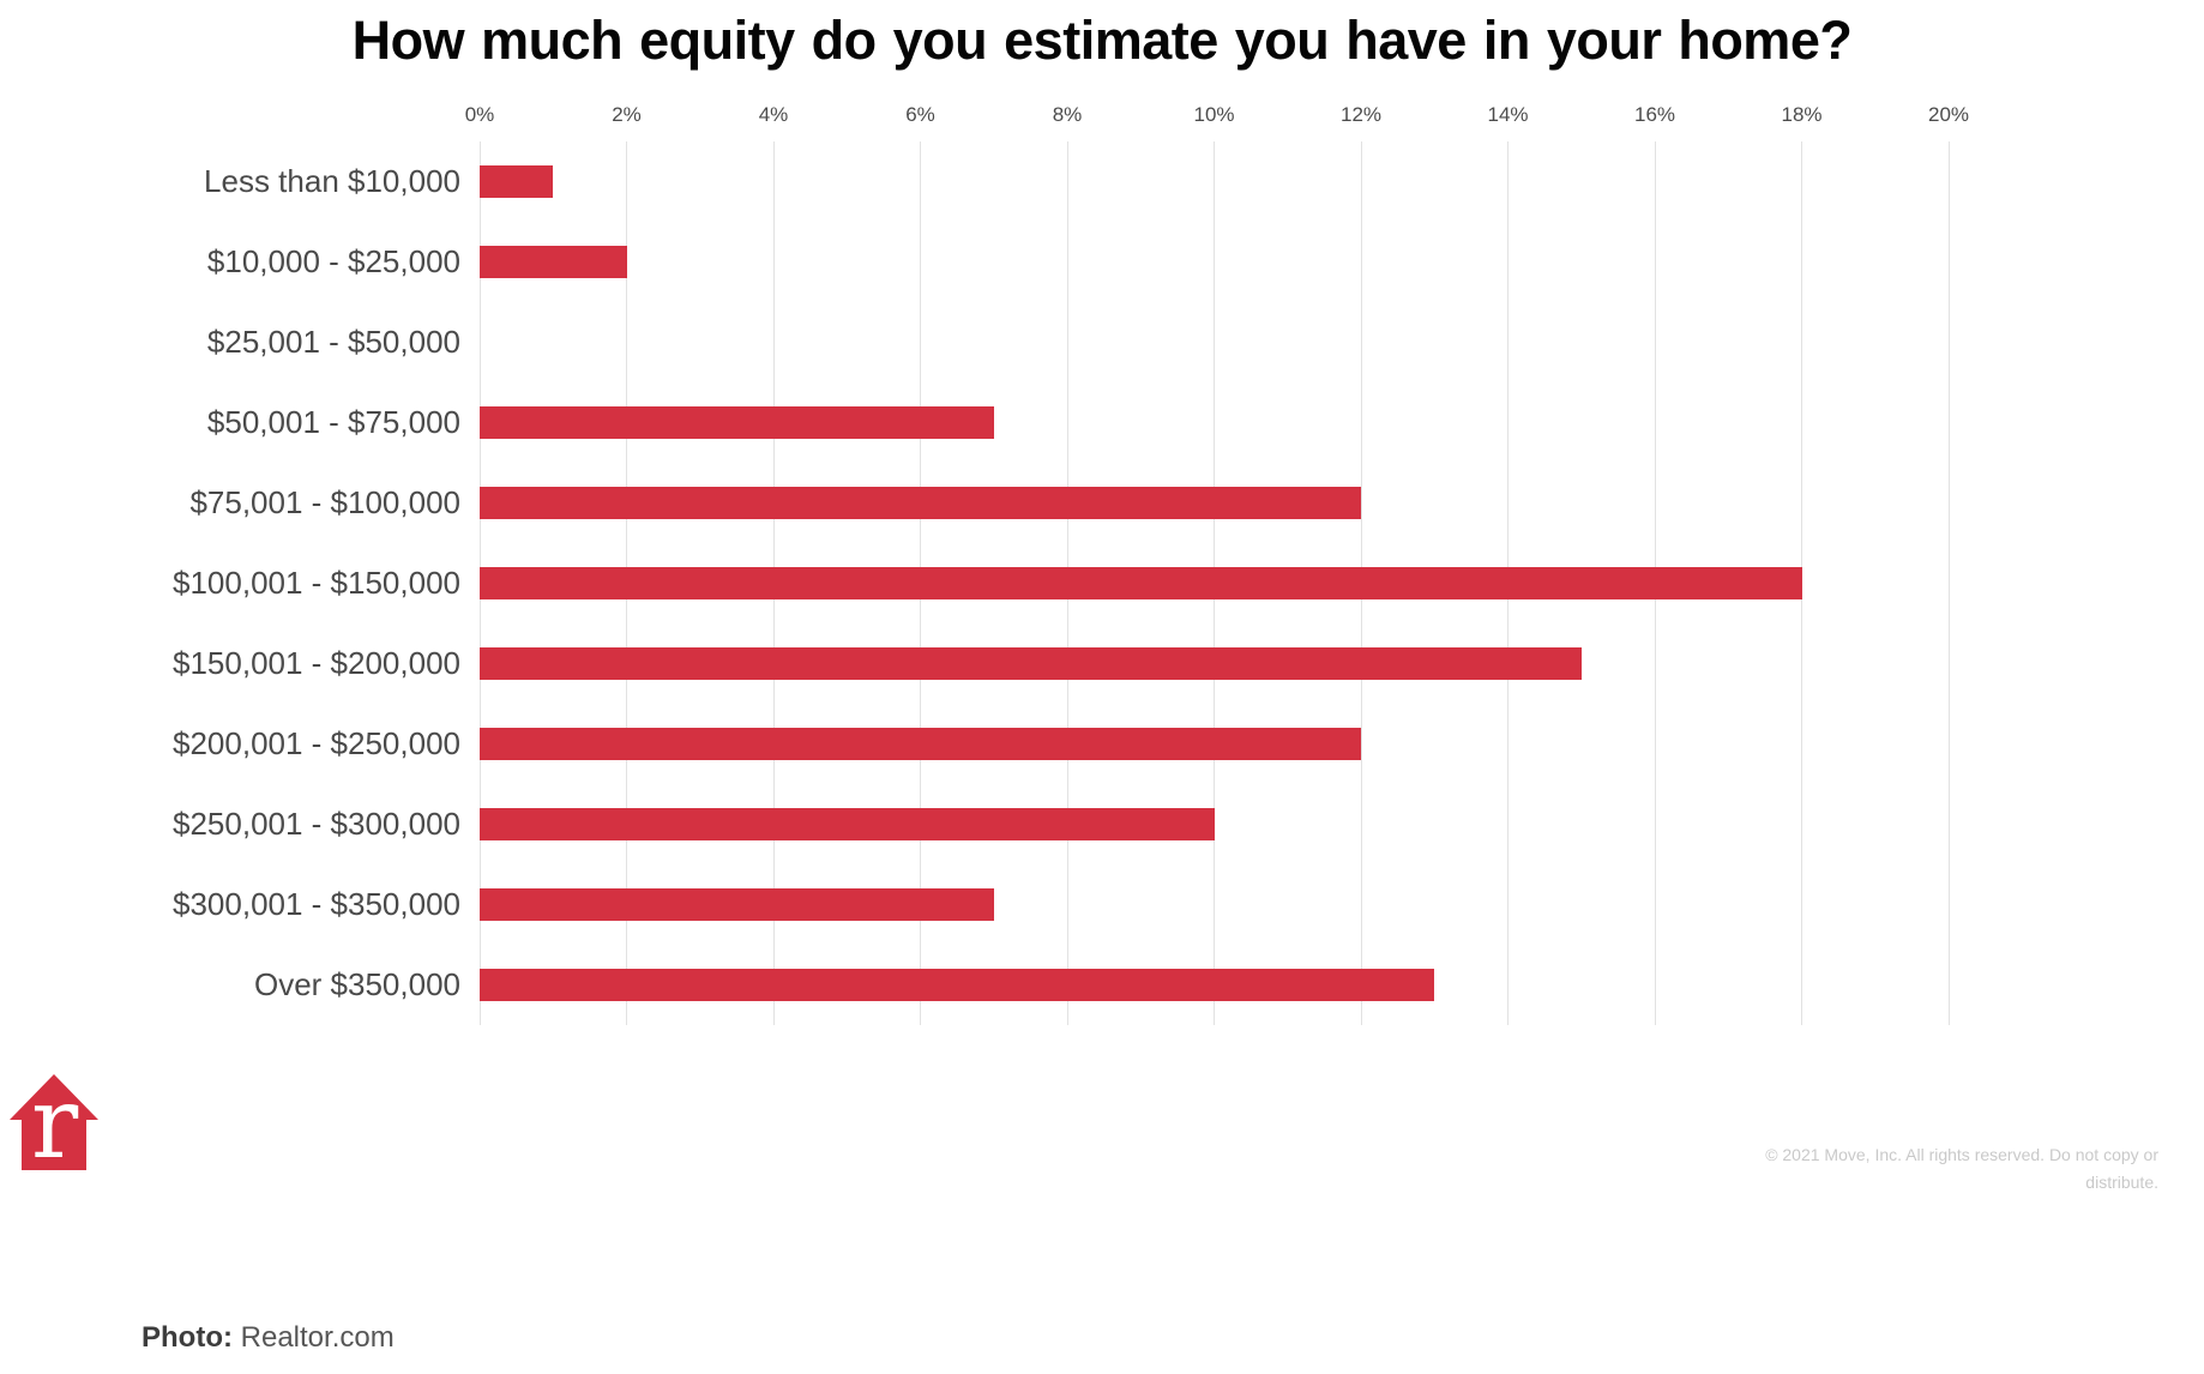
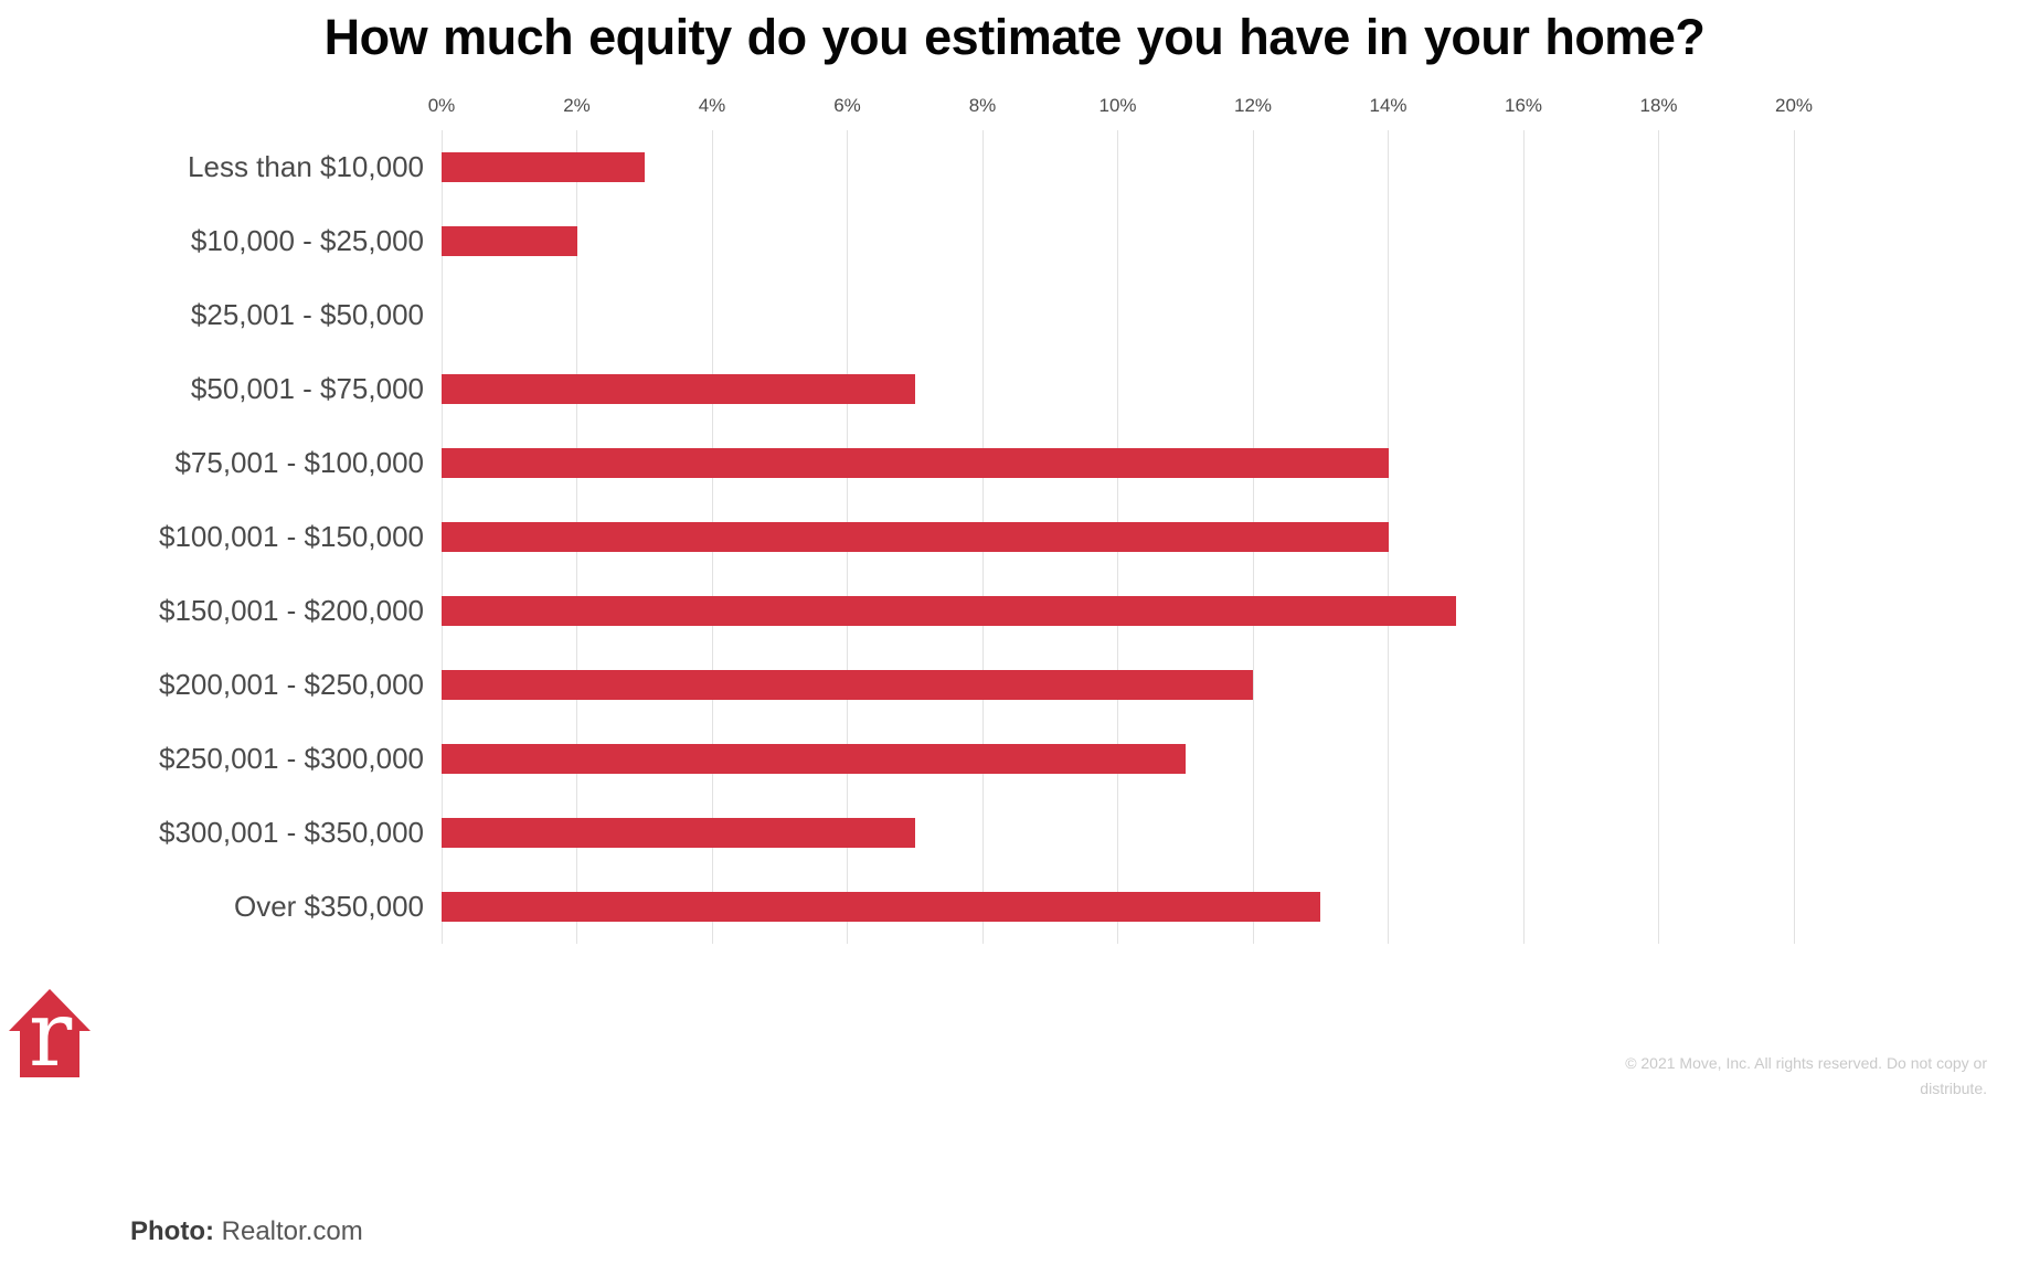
Less than $10,000: 1% -> 3%
$75,001 - $100,000: 12% -> 14%
$100,001 - $150,000: 18% -> 14%
$250,001 - $300,000: 10% -> 11%
